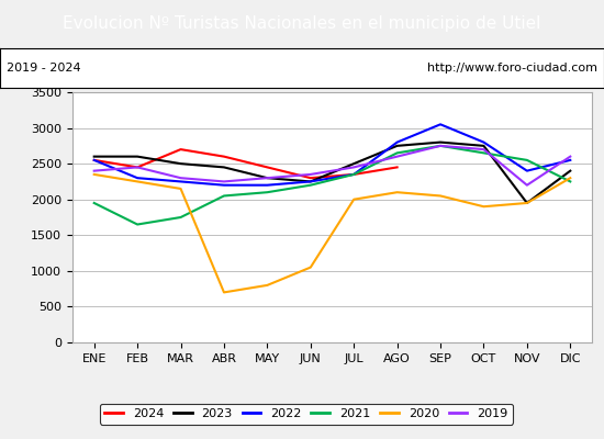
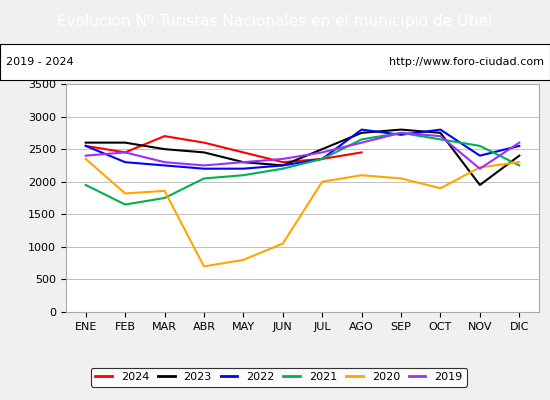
2020/FEB: 2250 -> 1820
2020/MAR: 2150 -> 1860
2022/SEP: 3050 -> 2720
2020/NOV: 1950 -> 2220
